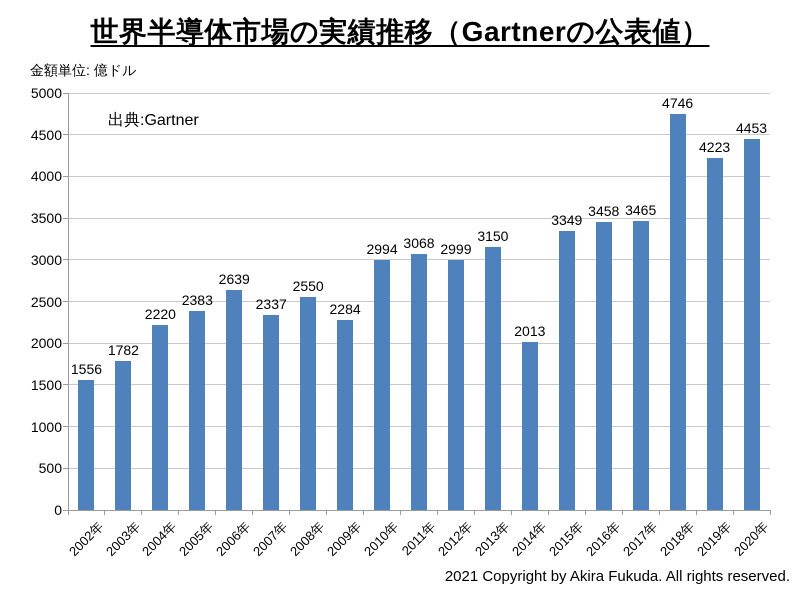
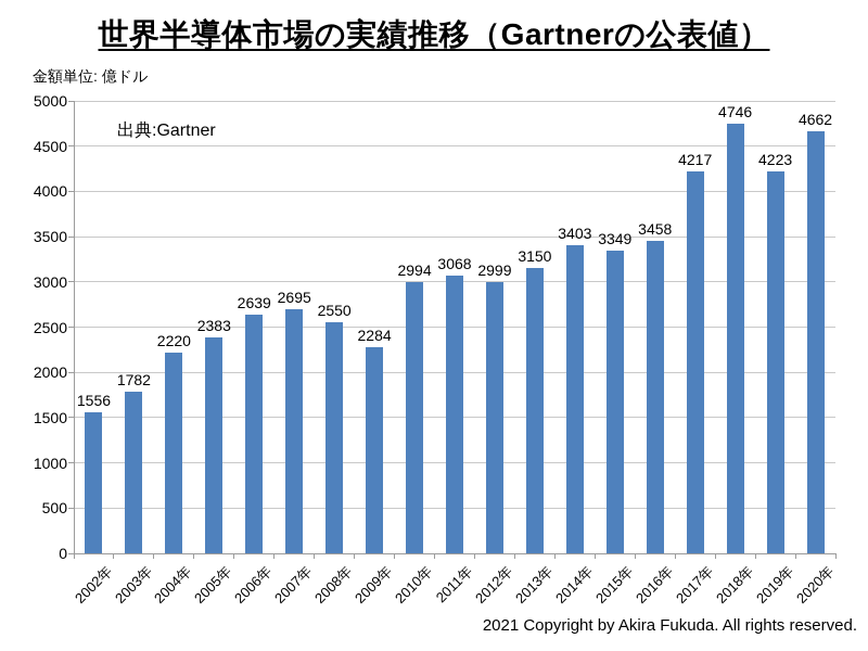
2007年: 2337 -> 2695
2014年: 2013 -> 3403
2017年: 3465 -> 4217
2020年: 4453 -> 4662
